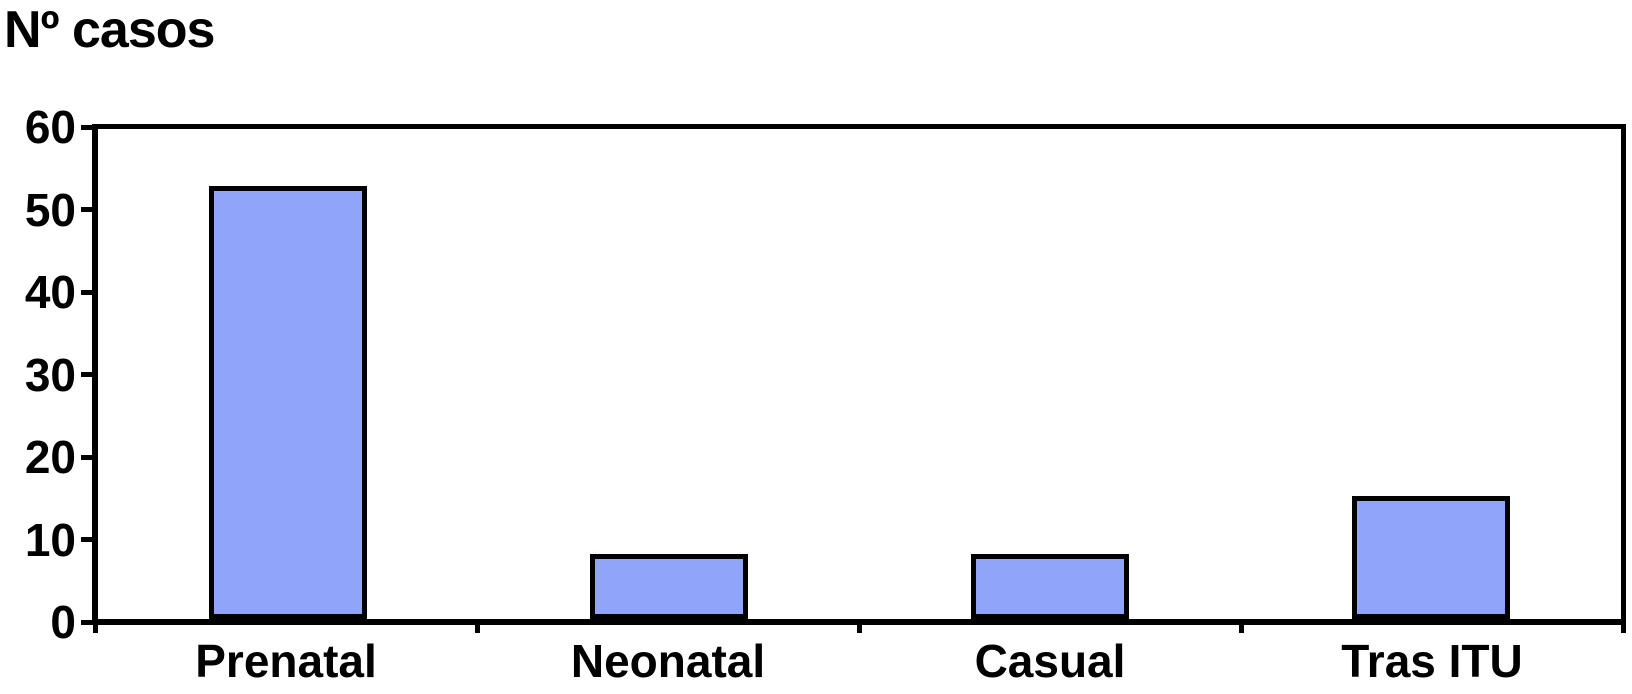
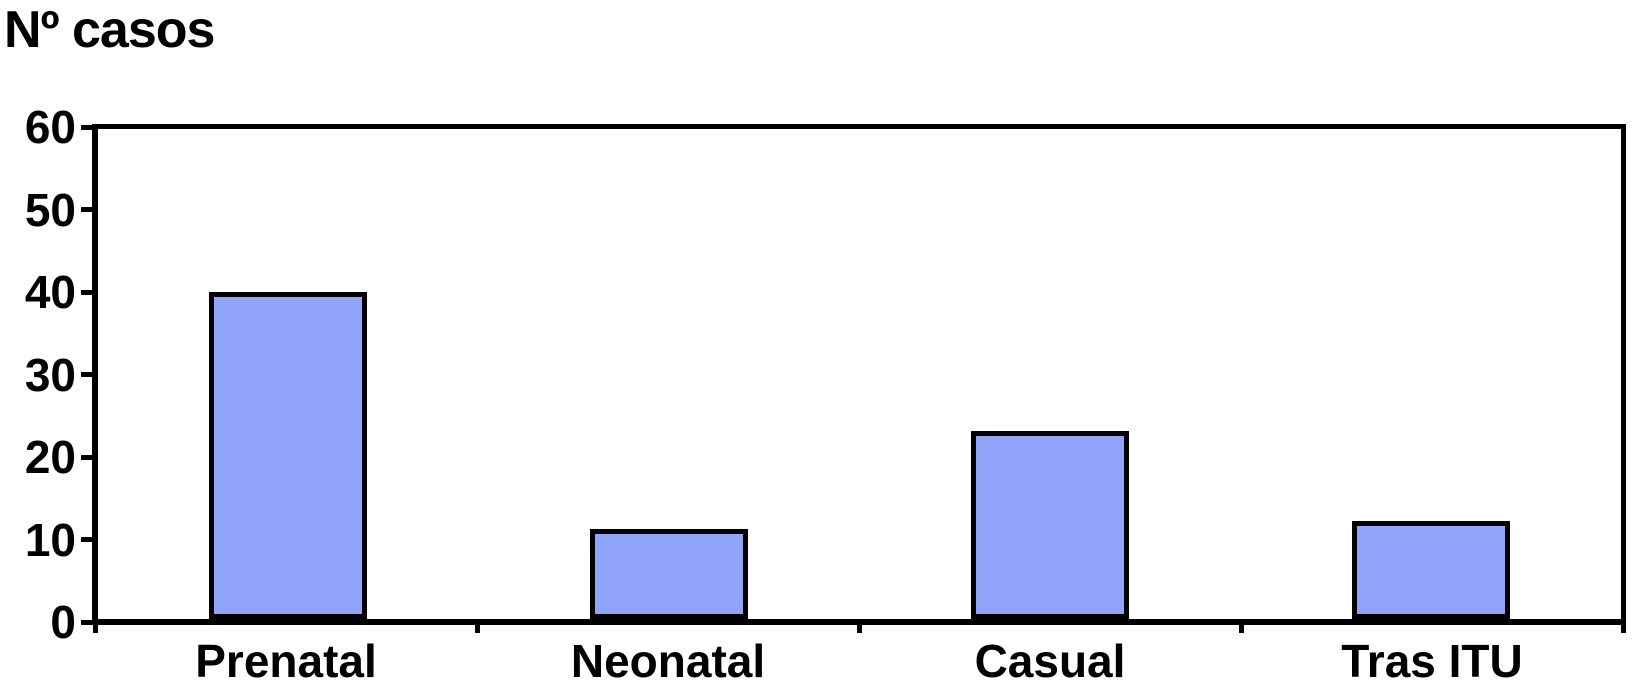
Prenatal: 53 -> 40
Neonatal: 8 -> 11
Casual: 8 -> 23
Tras ITU: 15 -> 12
